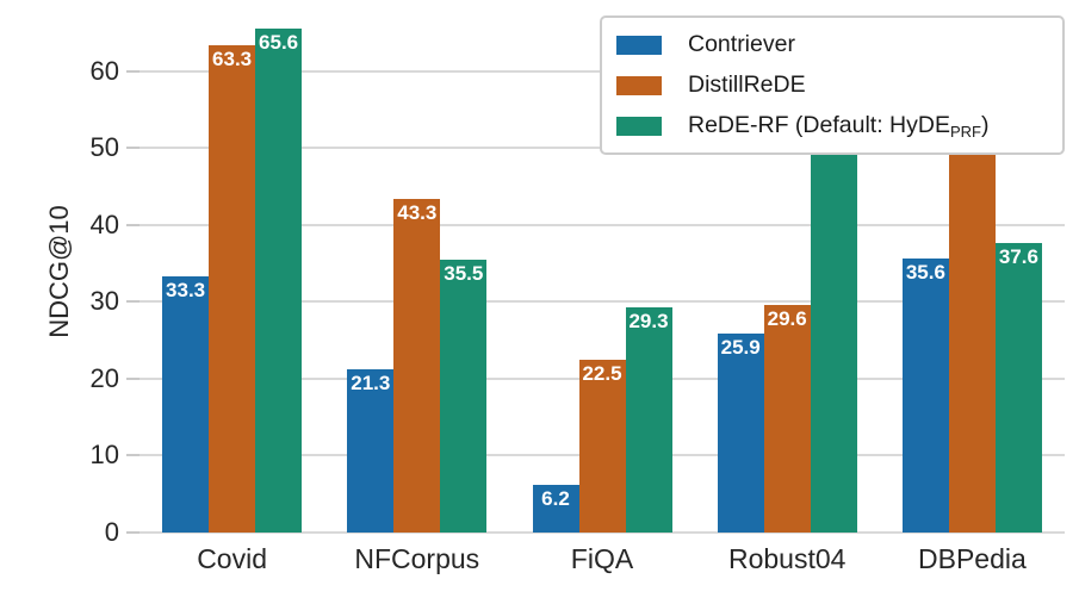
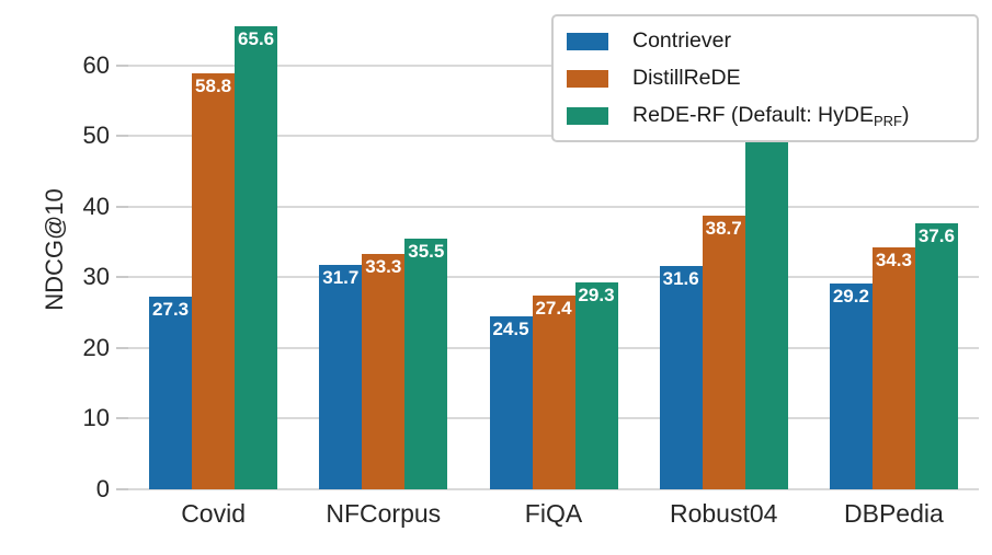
Contriever/Covid: 33.3 -> 27.3
DistillReDE/Covid: 63.3 -> 58.8
Contriever/NFCorpus: 21.3 -> 31.7
DistillReDE/NFCorpus: 43.3 -> 33.3
Contriever/FiQA: 6.2 -> 24.5
DistillReDE/FiQA: 22.5 -> 27.4
Contriever/Robust04: 25.9 -> 31.6
DistillReDE/Robust04: 29.6 -> 38.7
Contriever/DBPedia: 35.6 -> 29.2
DistillReDE/DBPedia: 56.3 -> 34.3
